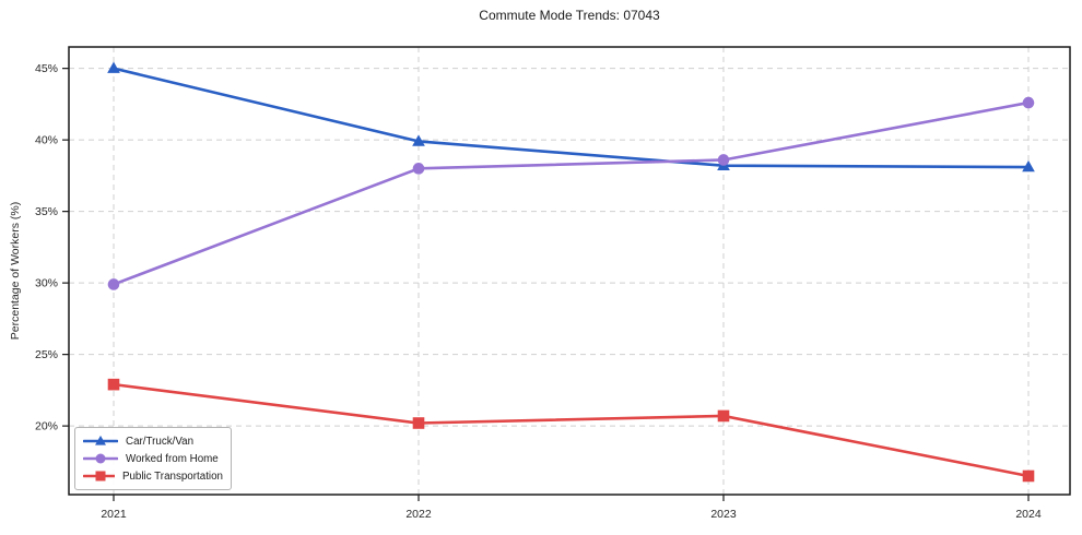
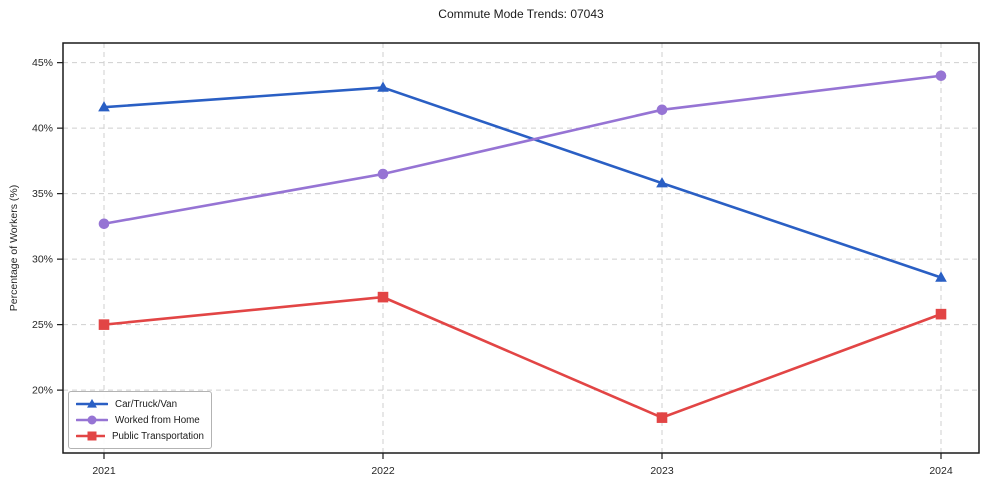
Car/Truck/Van/2021: 45.0% -> 41.6%
Worked from Home/2021: 29.9% -> 32.7%
Public Transportation/2021: 22.9% -> 25.0%
Car/Truck/Van/2022: 39.9% -> 43.1%
Worked from Home/2022: 38.0% -> 36.5%
Public Transportation/2022: 20.2% -> 27.1%
Car/Truck/Van/2023: 38.2% -> 35.8%
Worked from Home/2023: 38.6% -> 41.4%
Public Transportation/2023: 20.7% -> 17.9%
Car/Truck/Van/2024: 38.1% -> 28.6%
Worked from Home/2024: 42.6% -> 44.0%
Public Transportation/2024: 16.5% -> 25.8%
